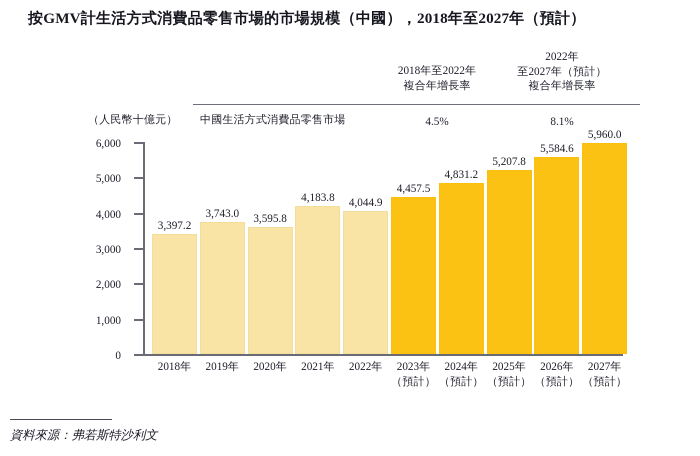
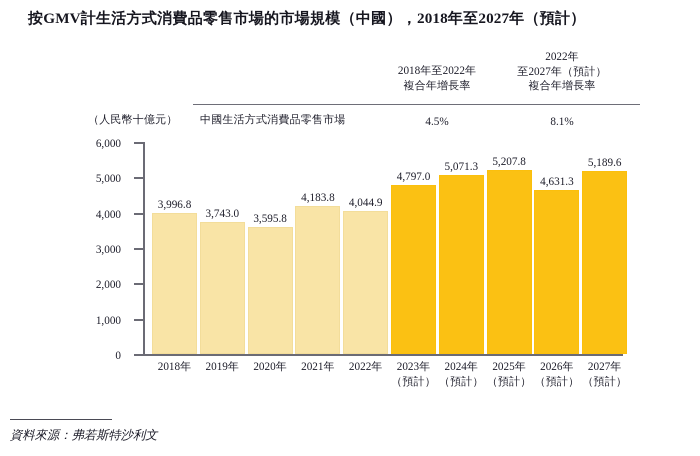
2018年: 3,397.2 -> 3,996.8
2023年: 4,457.5 -> 4,797.0
2024年: 4,831.2 -> 5,071.3
2026年: 5,584.6 -> 4,631.3
2027年: 5,960.0 -> 5,189.6
